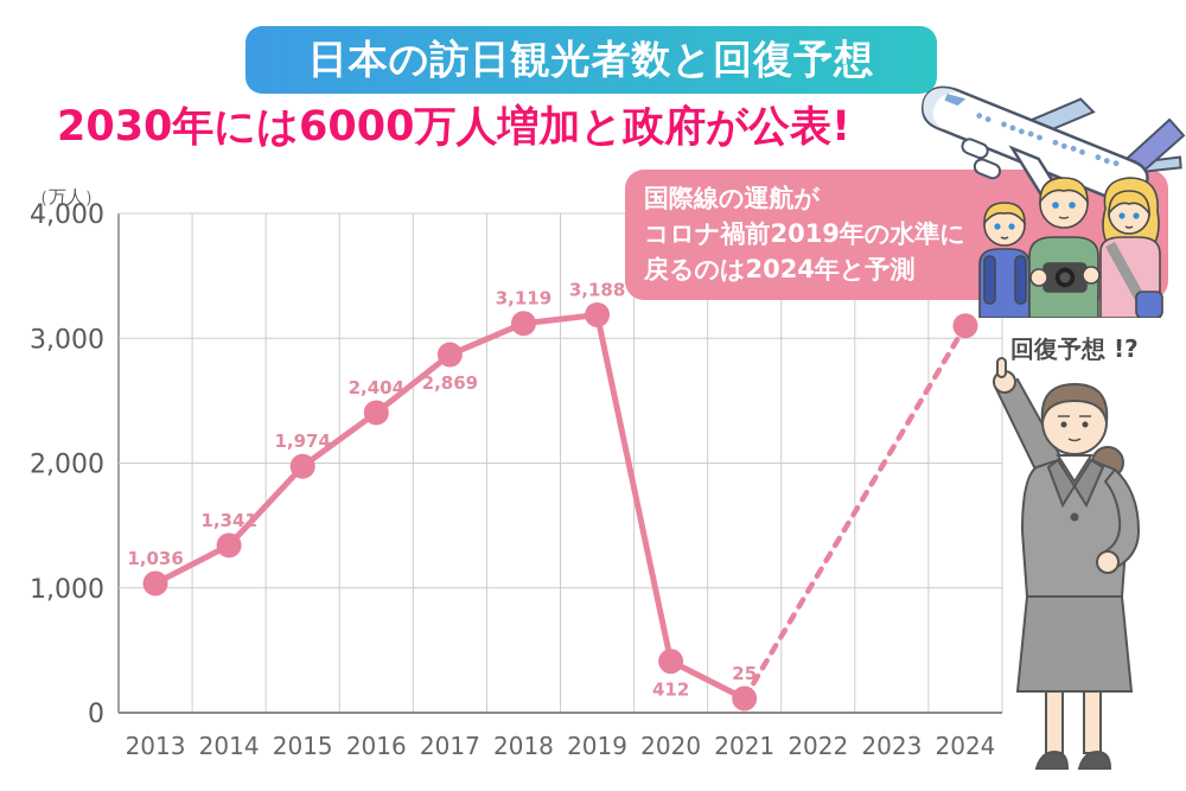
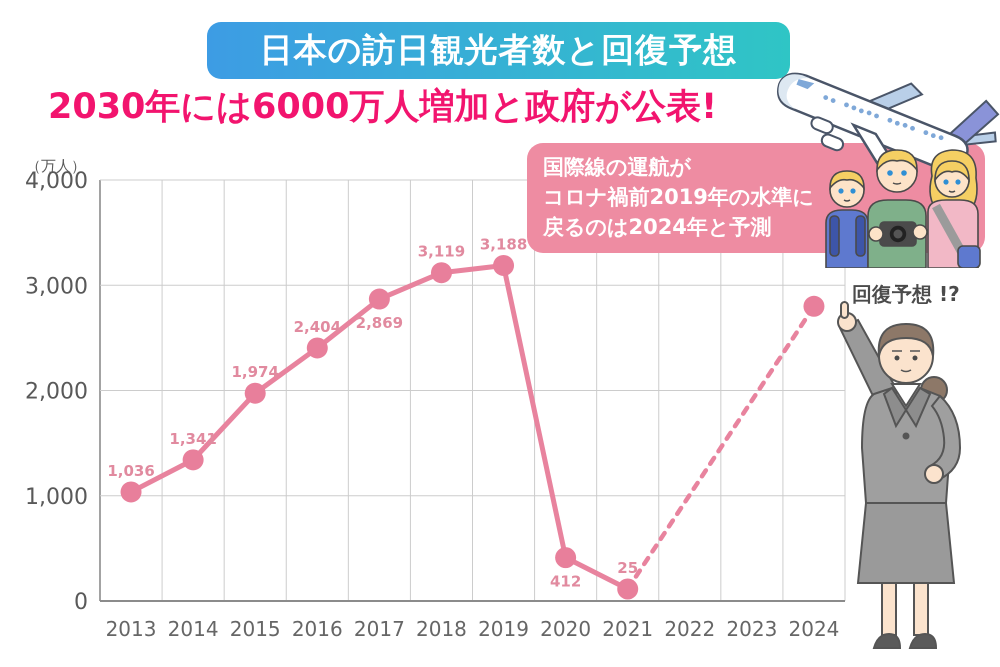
2024: 3100 -> 2800
